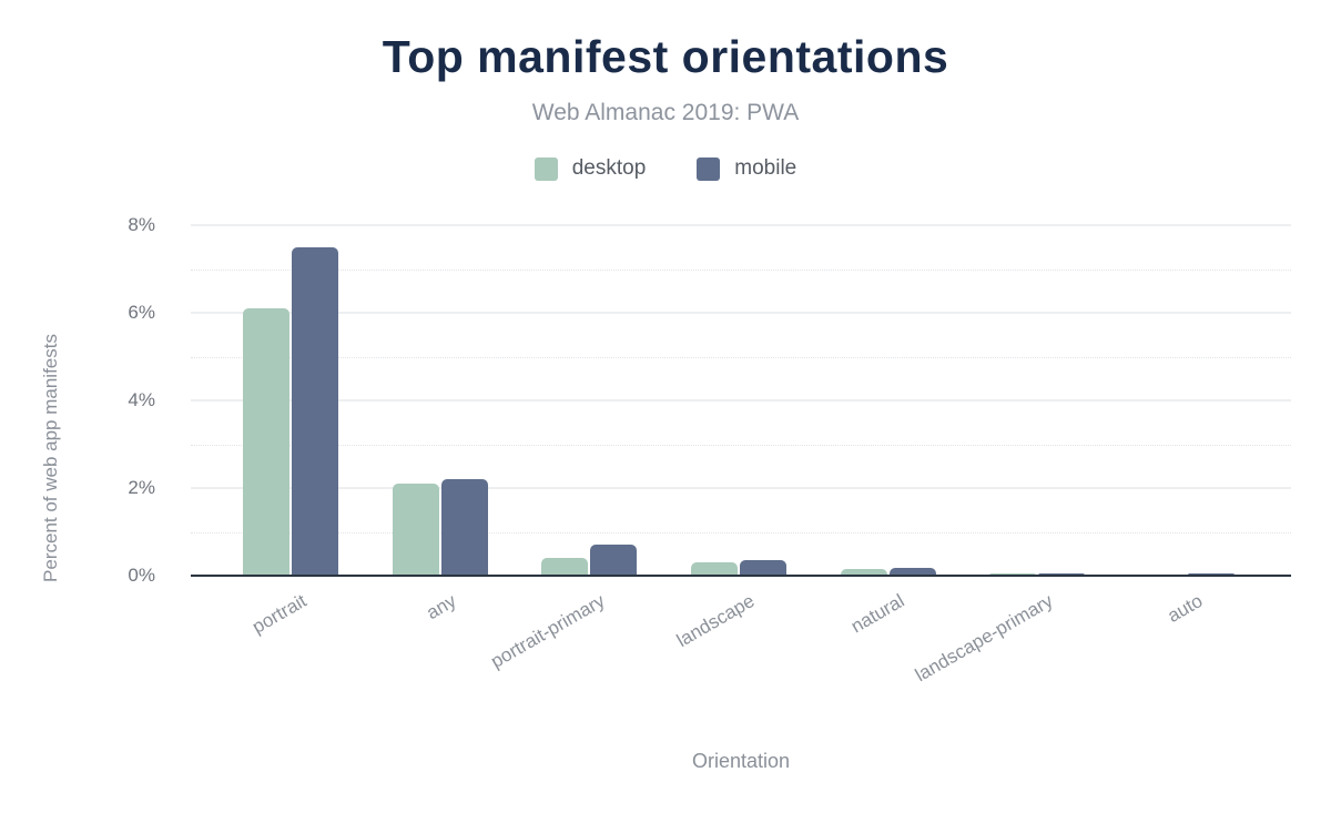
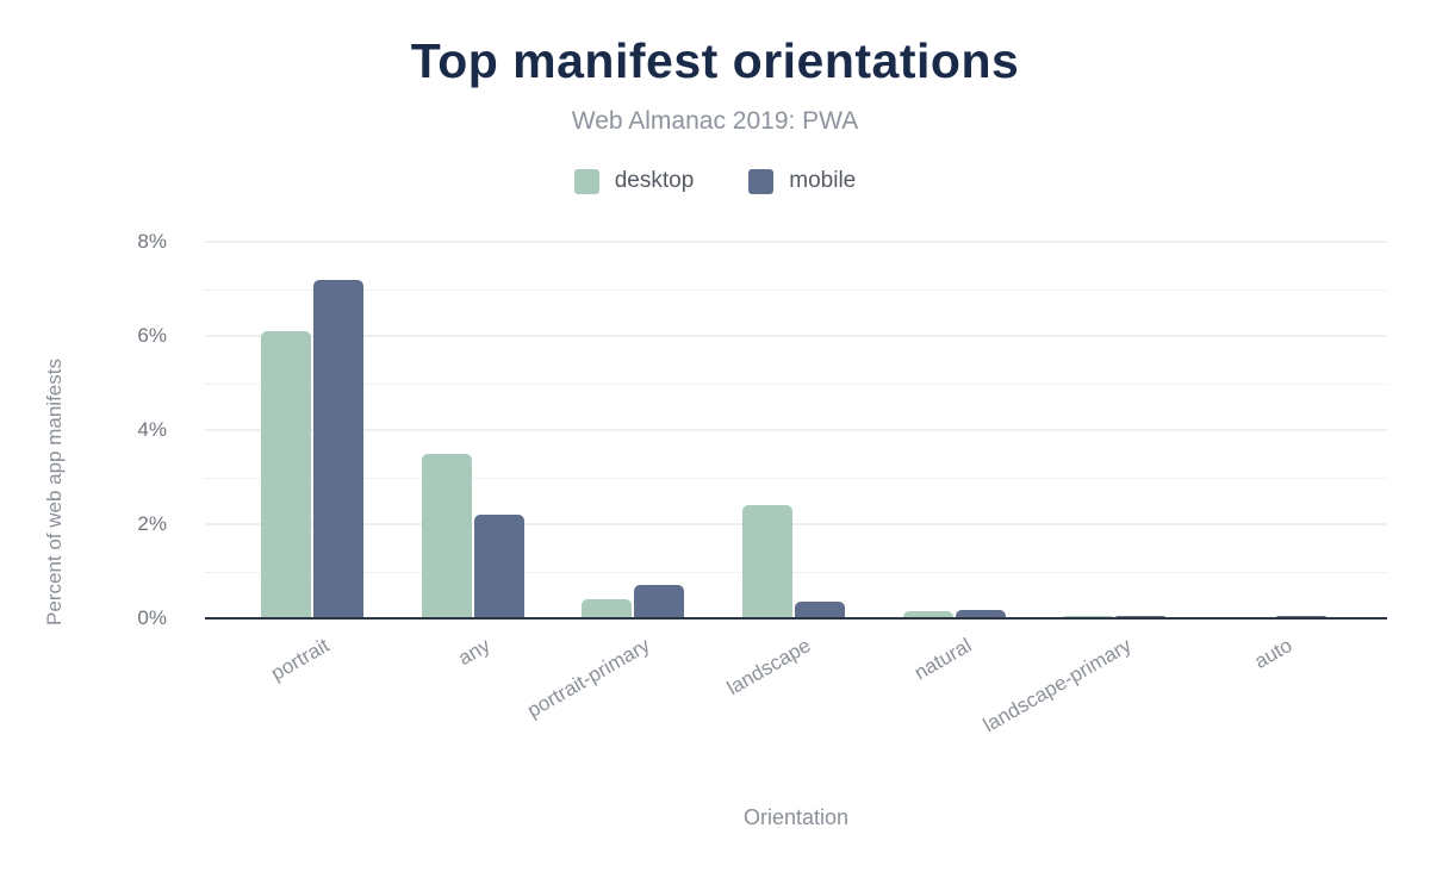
mobile/portrait: 7.5% -> 7.2%
desktop/any: 2.1% -> 3.5%
desktop/landscape: 0.3% -> 2.4%
